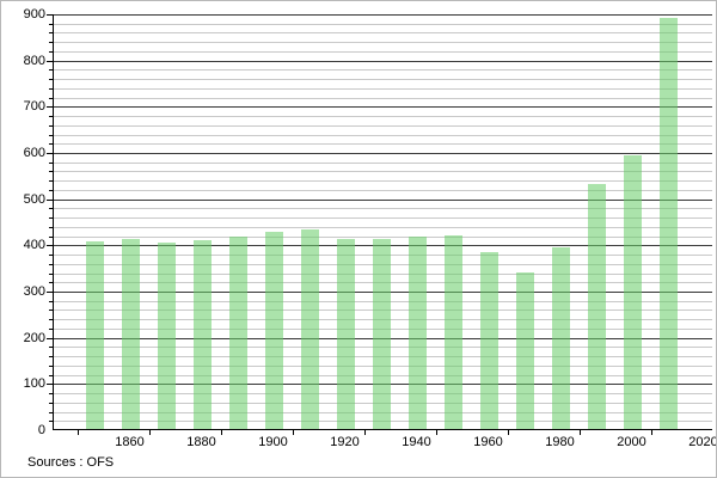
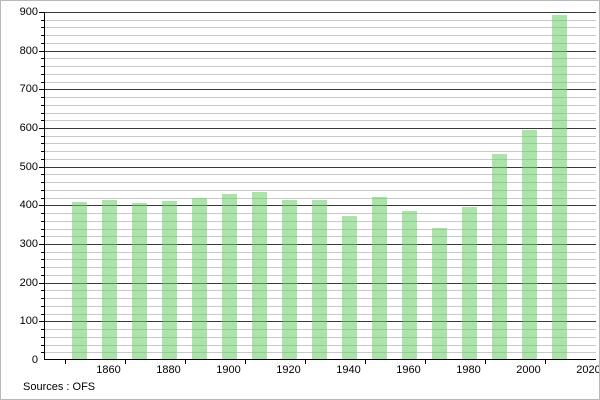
1940: 420 -> 370
